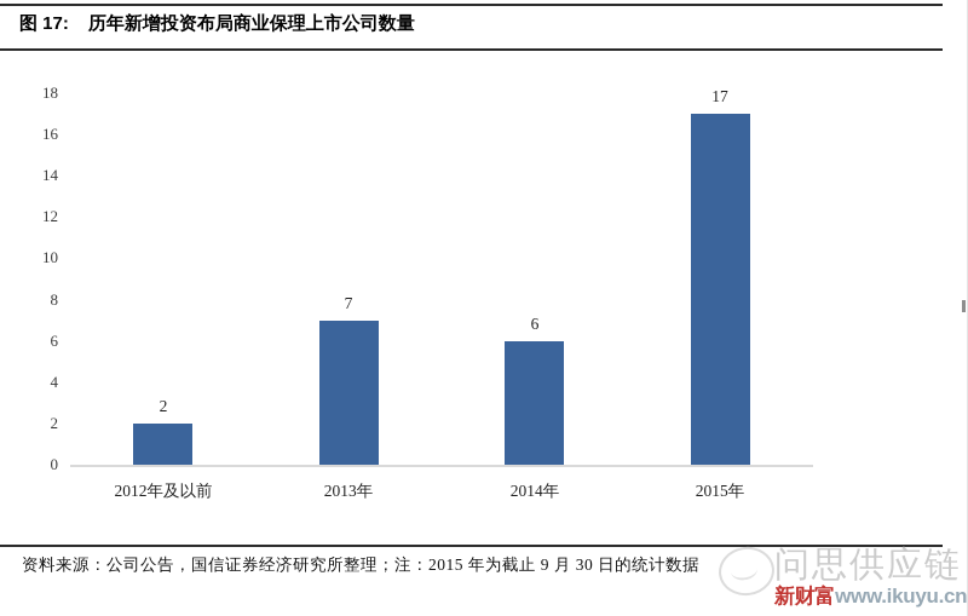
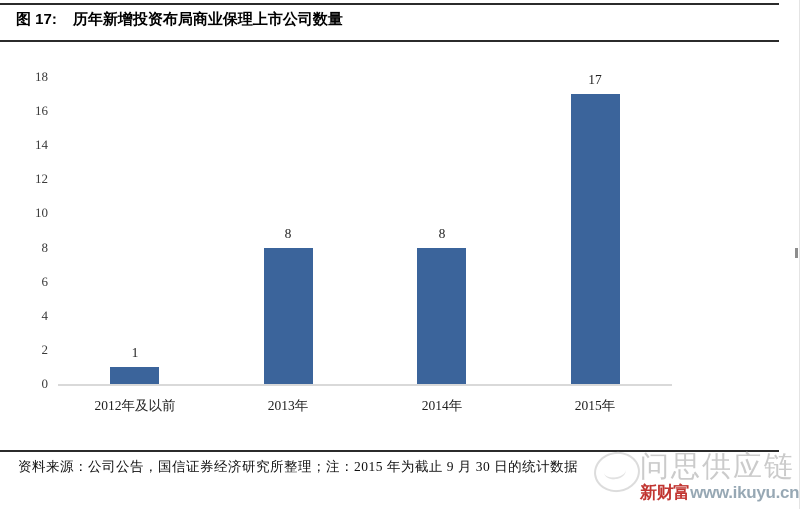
2012年及以前: 2 -> 1
2013年: 7 -> 8
2014年: 6 -> 8
